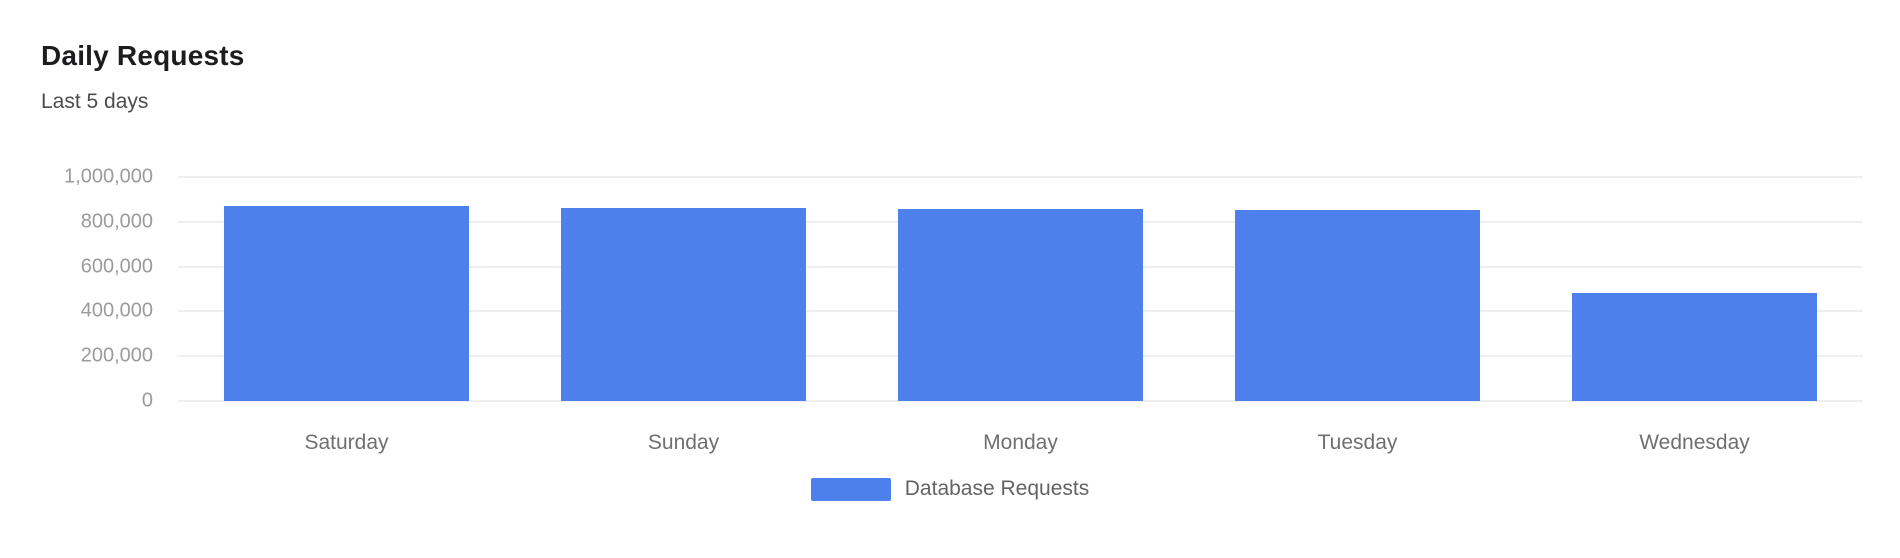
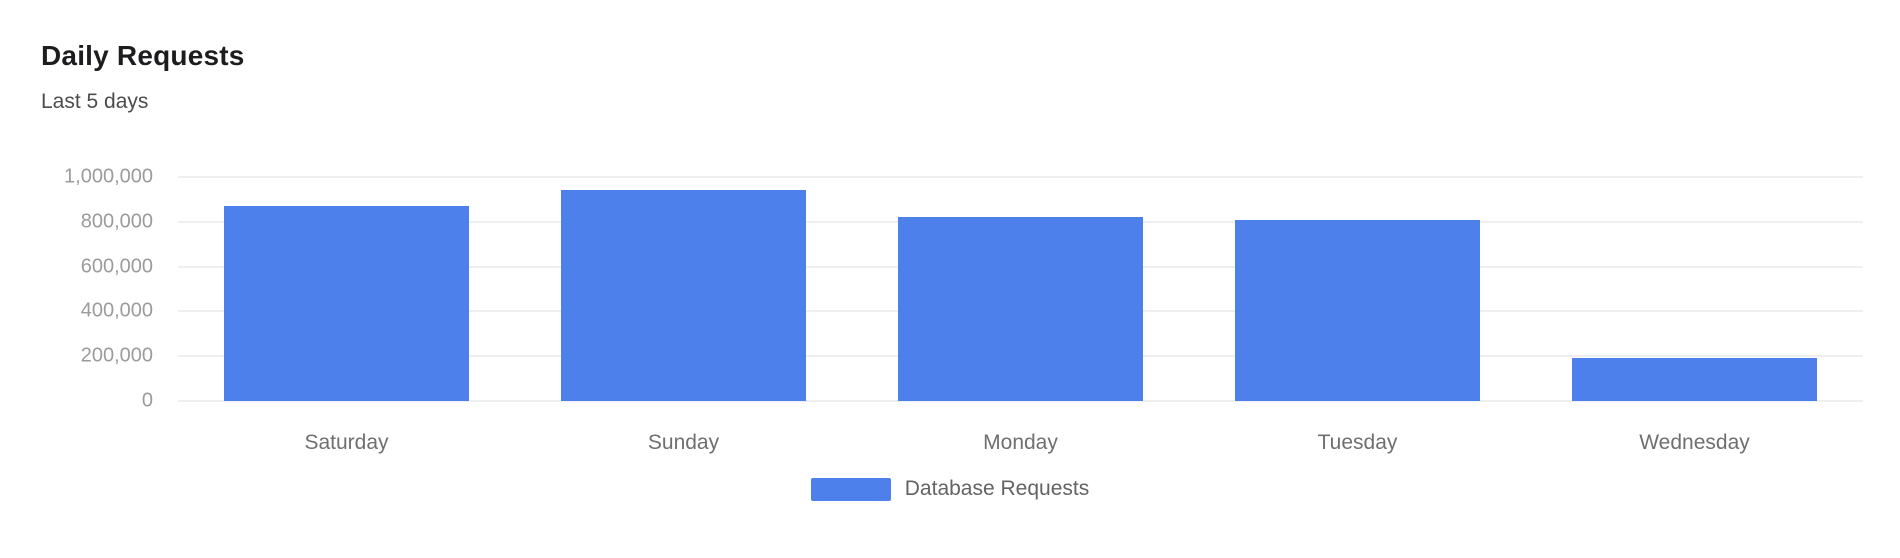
Sunday: 860000 -> 940000
Monday: 860000 -> 820000
Tuesday: 850000 -> 810000
Wednesday: 480000 -> 190000
